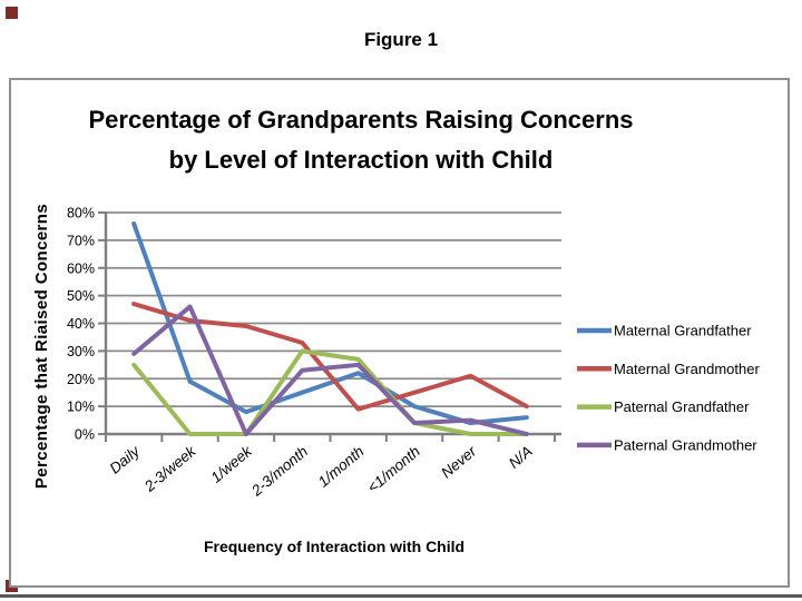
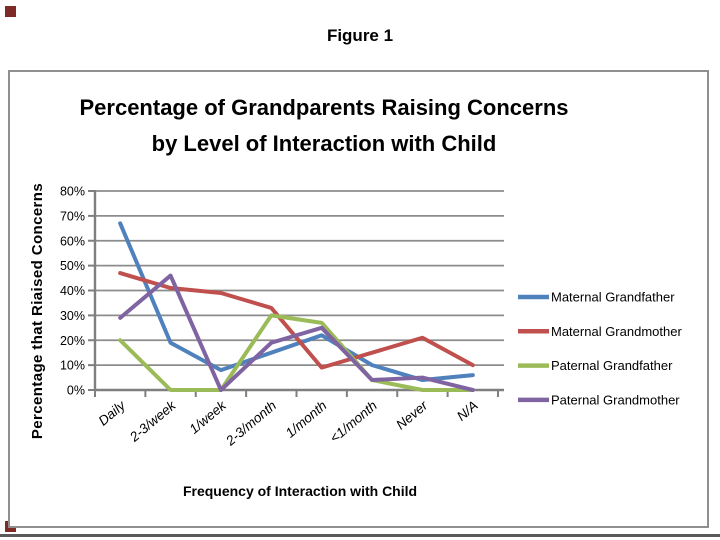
Maternal Grandfather/Daily: 76% -> 67%
Paternal Grandfather/Daily: 25% -> 20%
Paternal Grandmother/2-3/month: 23% -> 19%
